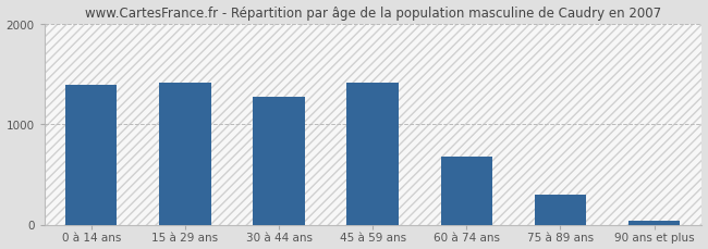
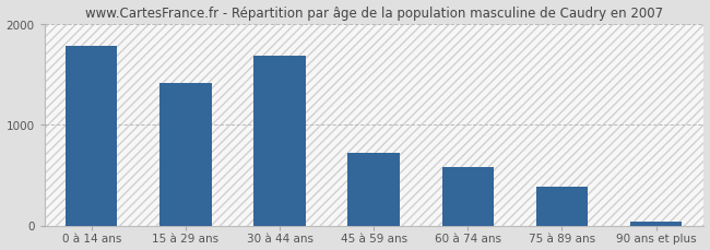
0 à 14 ans: 1390 -> 1780
30 à 44 ans: 1270 -> 1680
45 à 59 ans: 1410 -> 720
60 à 74 ans: 680 -> 580
75 à 89 ans: 300 -> 380
